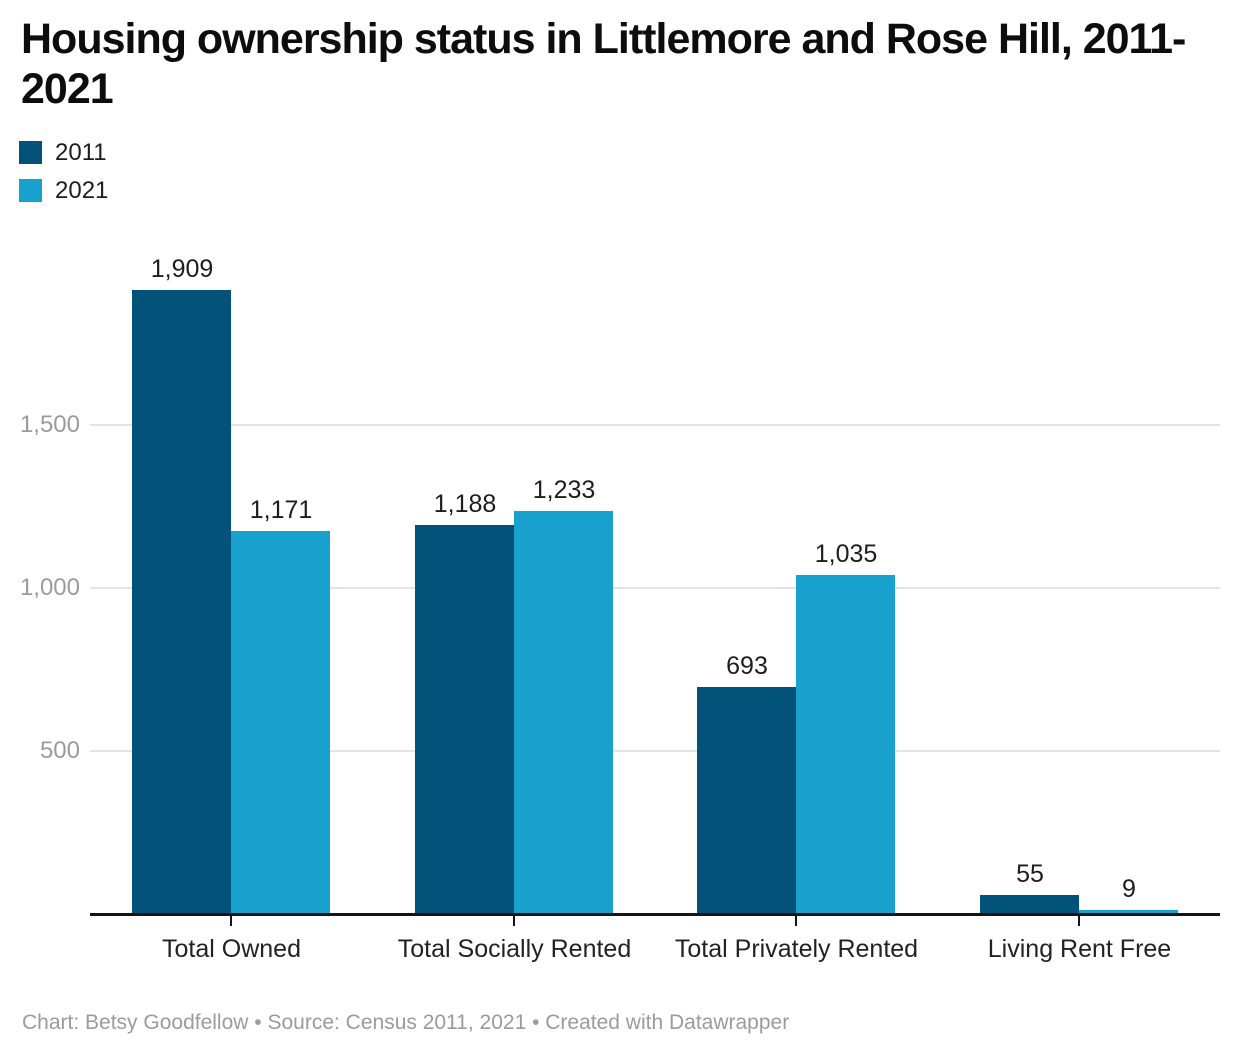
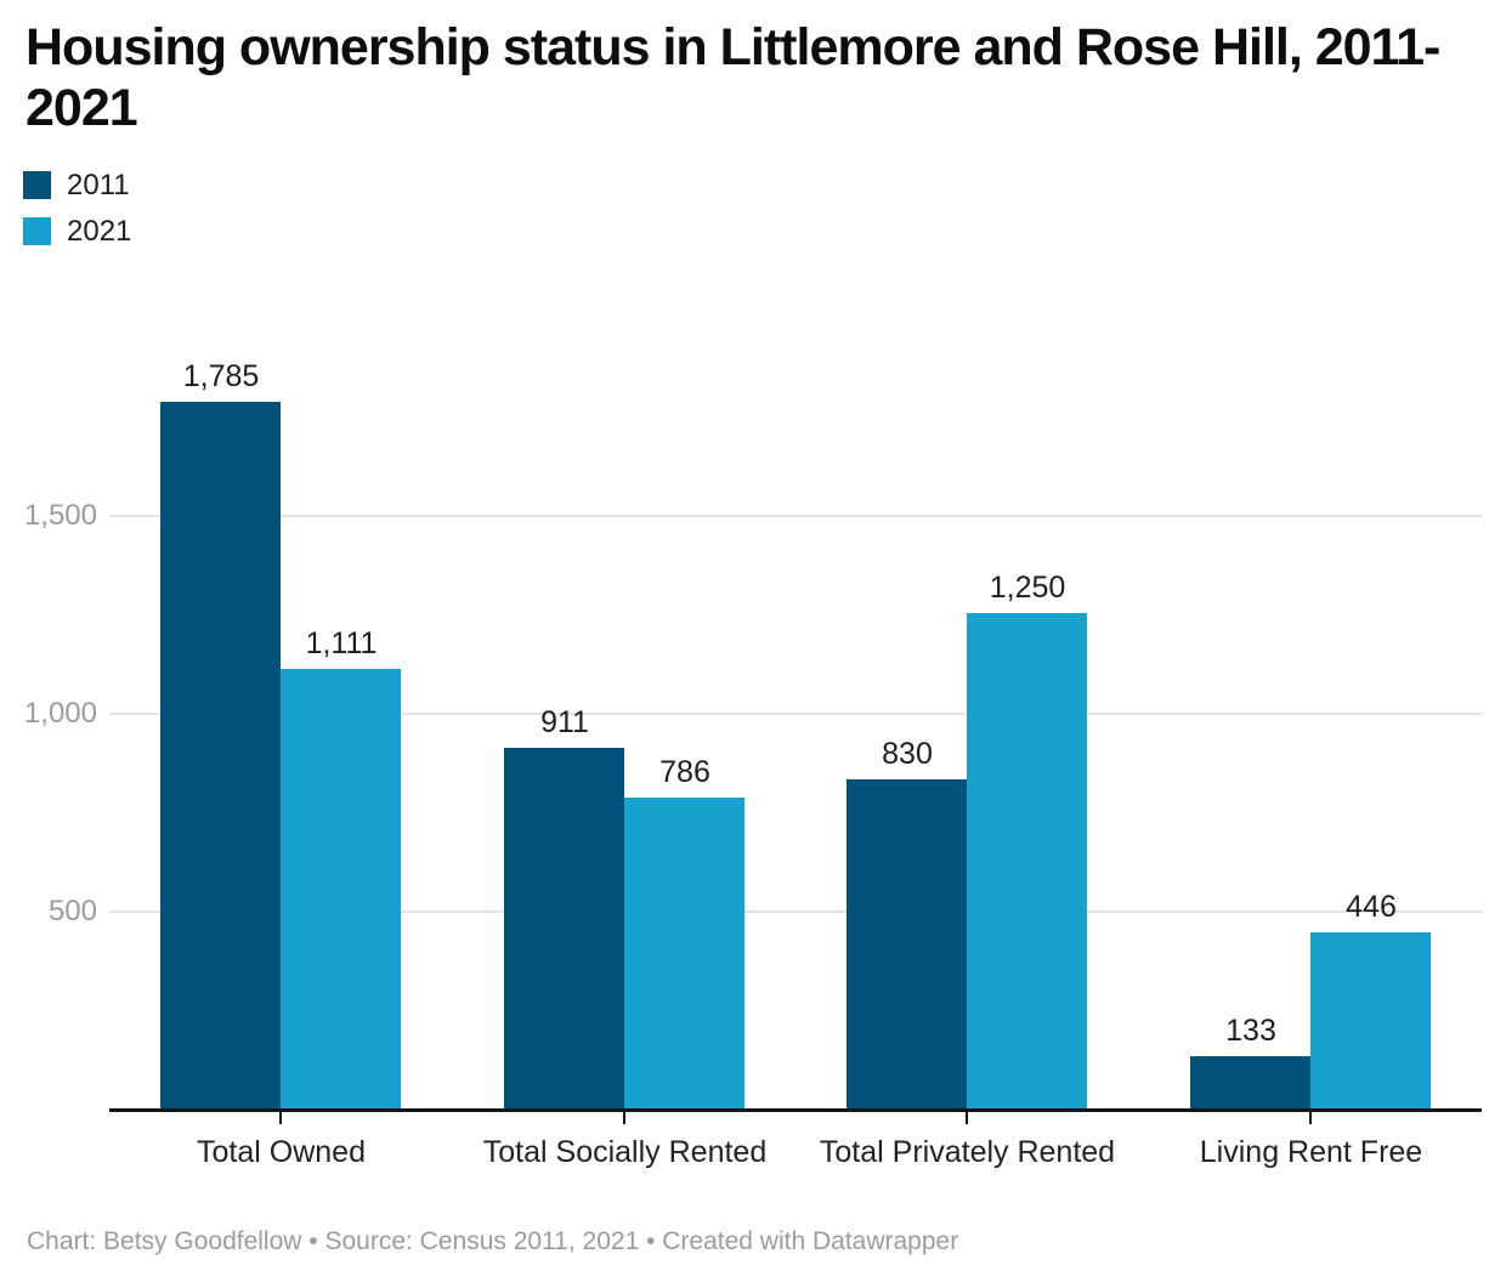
2011/Total Owned: 1,909 -> 1,785
2021/Total Owned: 1,171 -> 1,111
2011/Total Socially Rented: 1,188 -> 911
2021/Total Socially Rented: 1,233 -> 786
2011/Total Privately Rented: 693 -> 830
2021/Total Privately Rented: 1,035 -> 1,250
2011/Living Rent Free: 55 -> 133
2021/Living Rent Free: 9 -> 446
